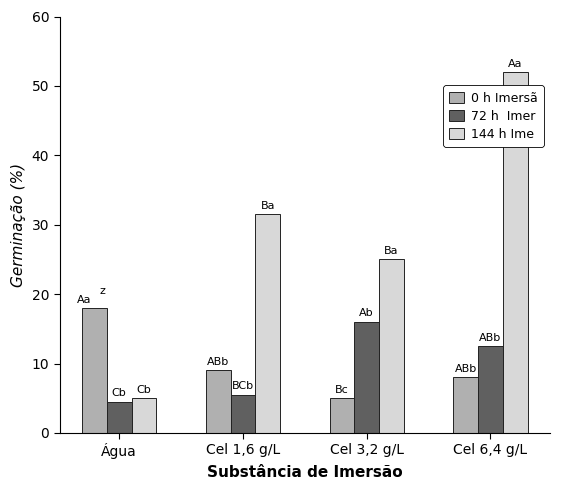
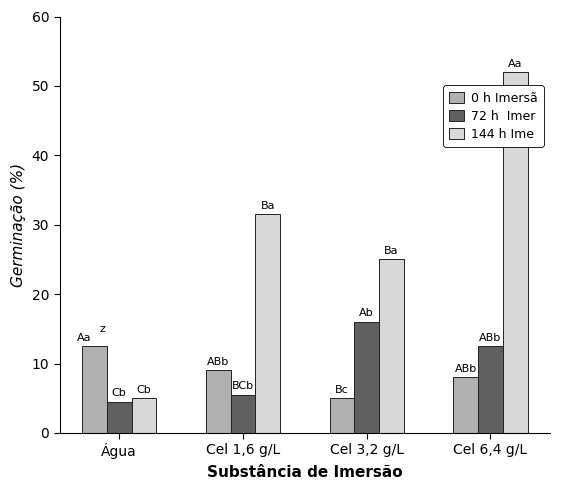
0 h Imersã/Água: 18.0 -> 12.5
